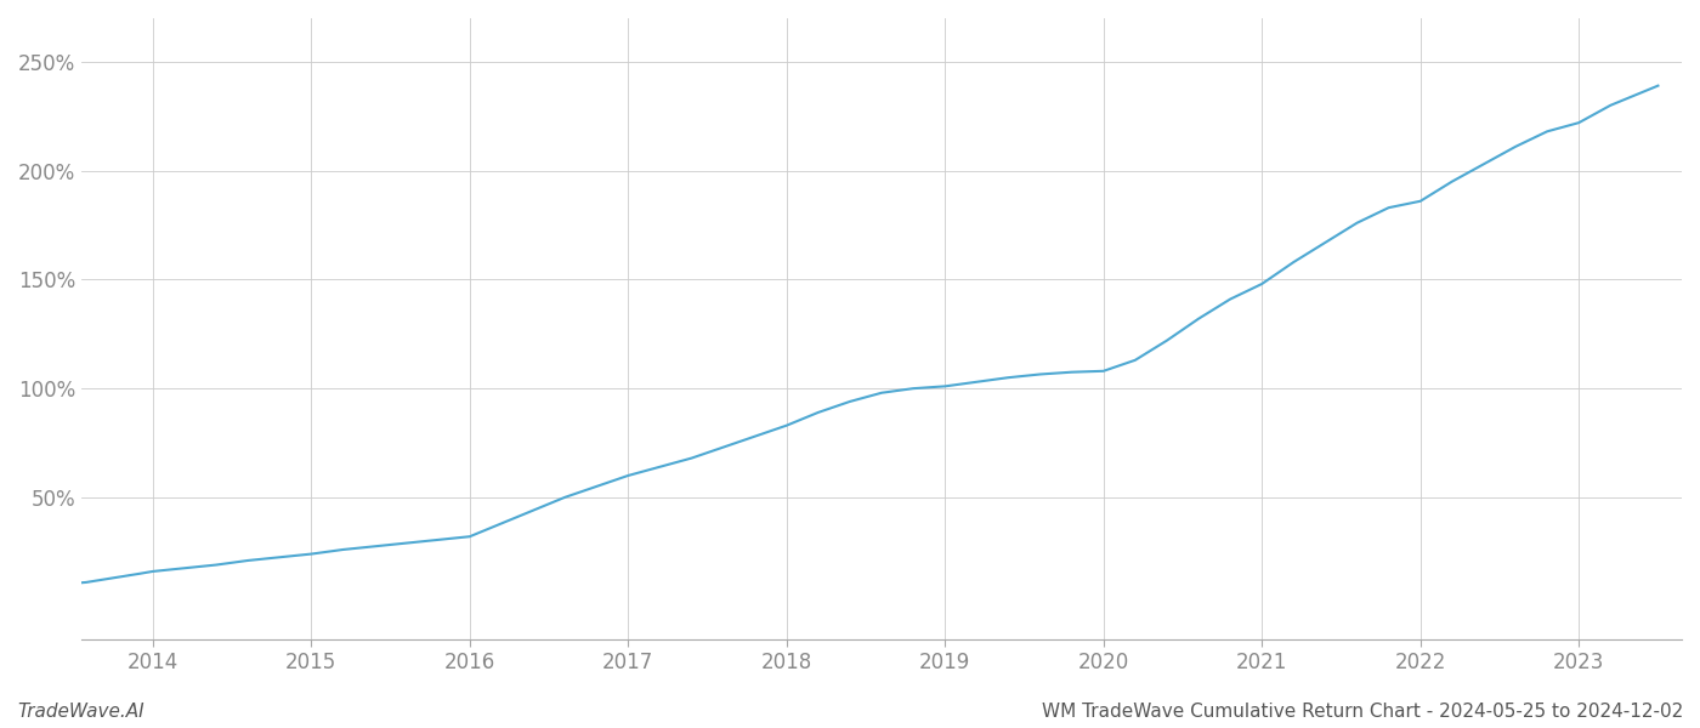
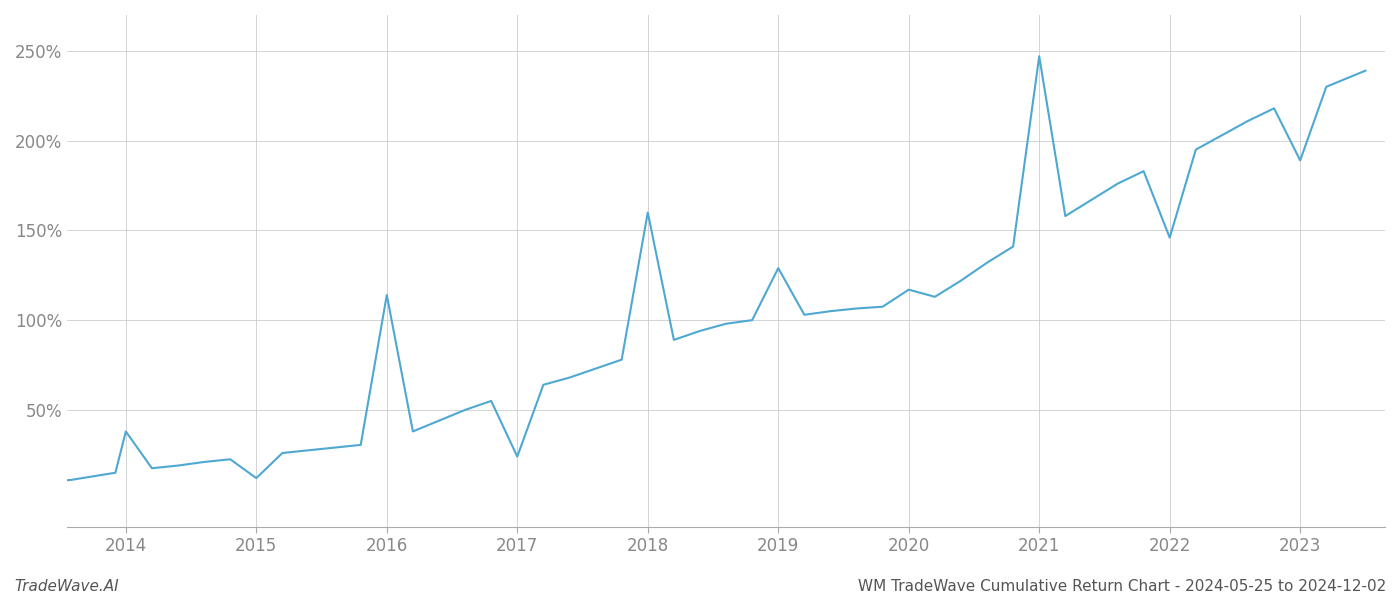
2014: 16% -> 38%
2015: 24% -> 12%
2016: 32% -> 114%
2017: 60% -> 24%
2018: 83% -> 160%
2019: 101% -> 129%
2020: 108% -> 117%
2021: 148% -> 247%
2022: 186% -> 146%
2023: 222% -> 189%
